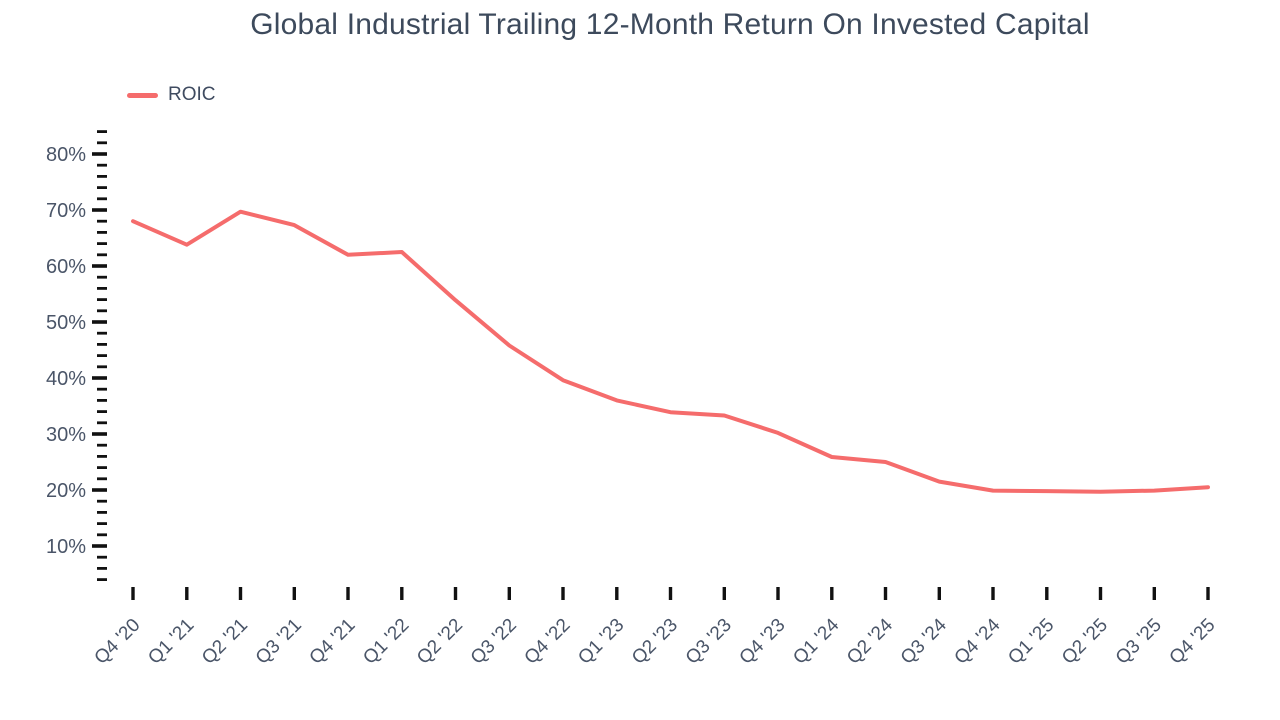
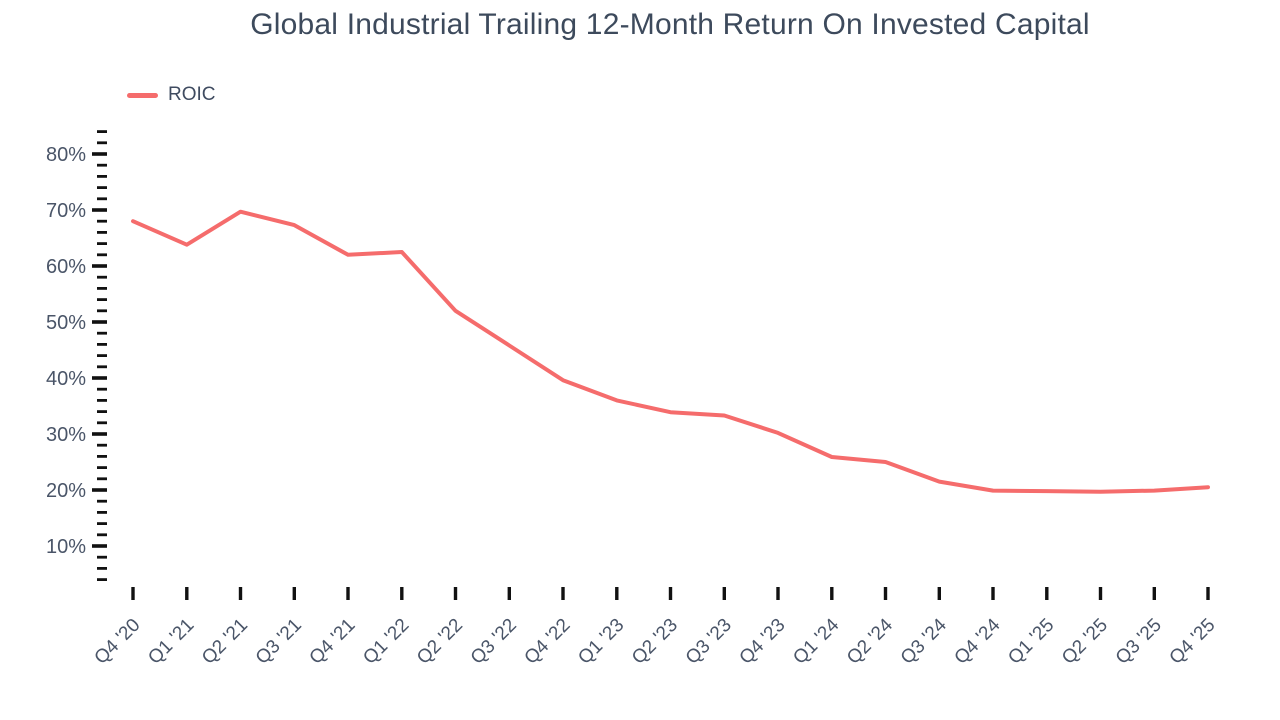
Q2 '22: 54% -> 52%
